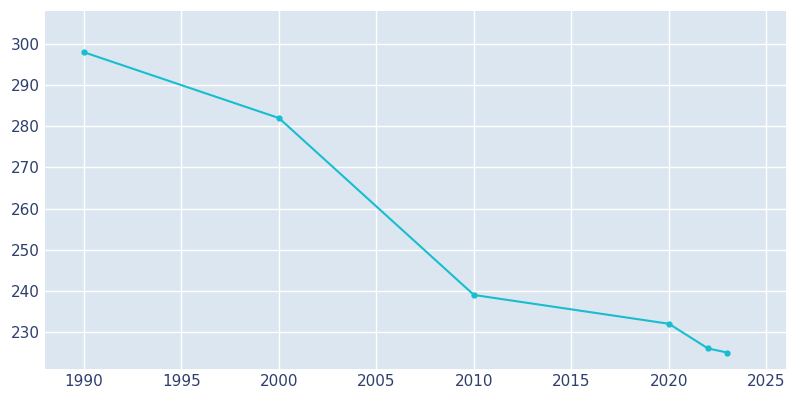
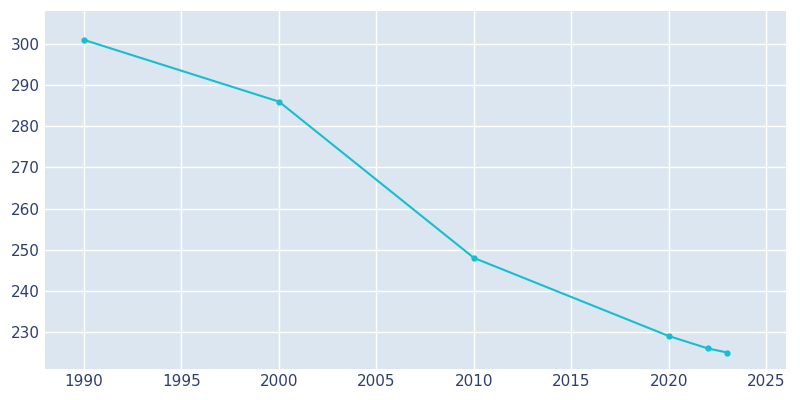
1990: 298 -> 301
2000: 282 -> 286
2010: 239 -> 248
2020: 232 -> 229
